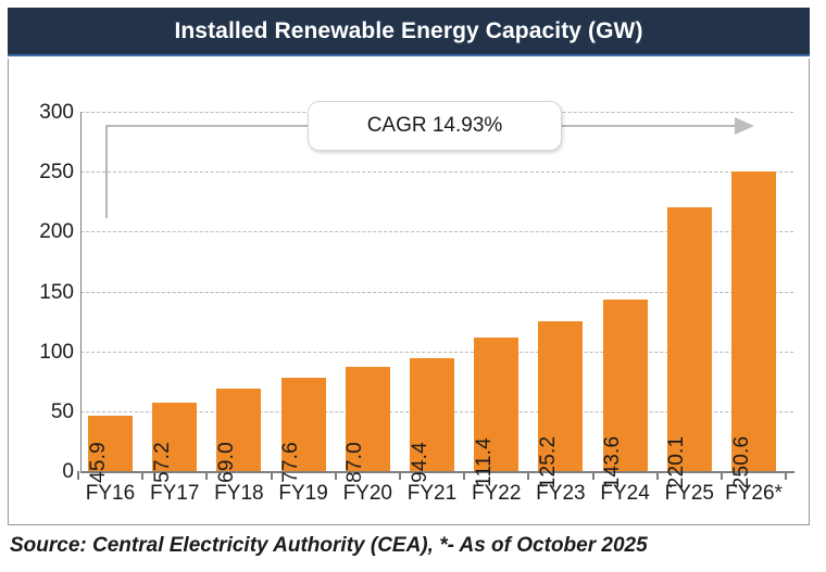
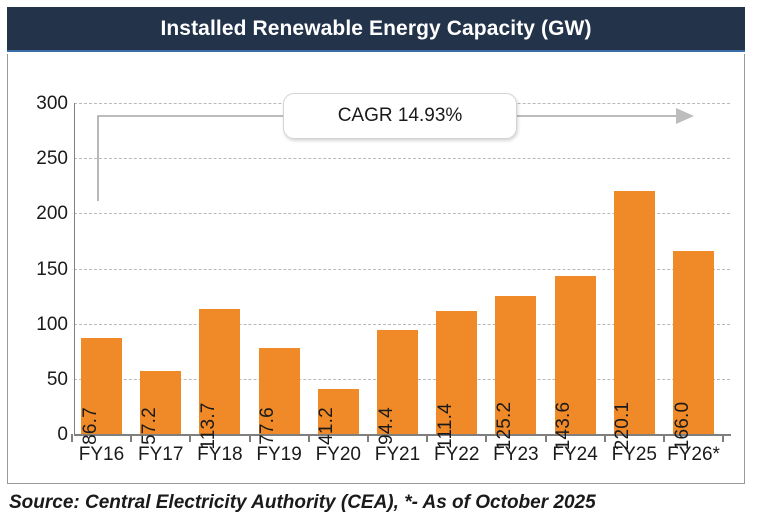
FY16: 45.9 -> 86.7
FY18: 69.0 -> 113.7
FY20: 87.0 -> 41.2
FY26*: 250.6 -> 166.0
